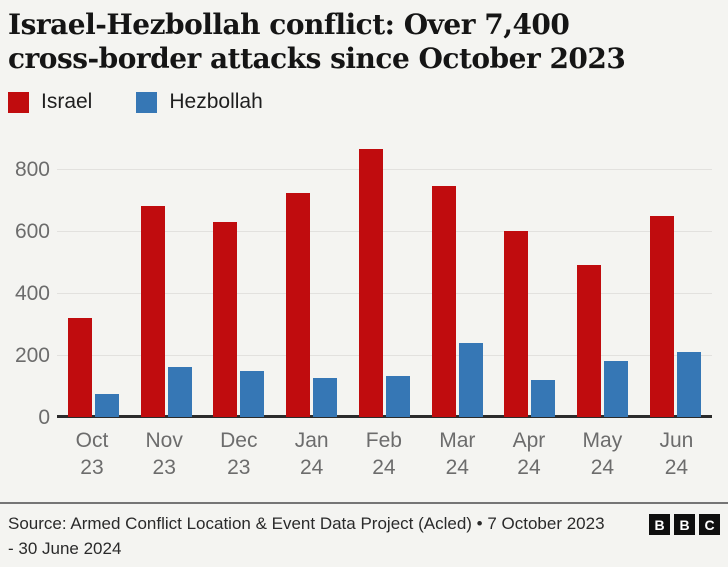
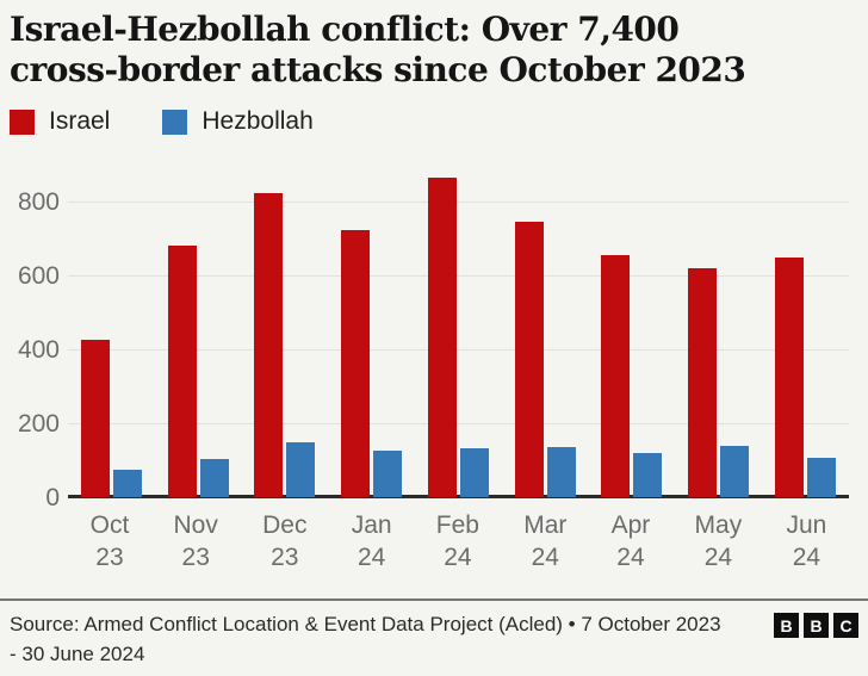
Israel/Oct 23: 320 -> 420
Hezbollah/Nov 23: 160 -> 100
Israel/Dec 23: 630 -> 820
Hezbollah/Mar 24: 240 -> 140
Israel/Apr 24: 600 -> 660
Israel/May 24: 490 -> 620
Hezbollah/May 24: 180 -> 140
Hezbollah/Jun 24: 210 -> 110
